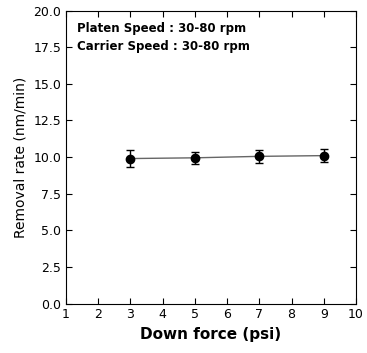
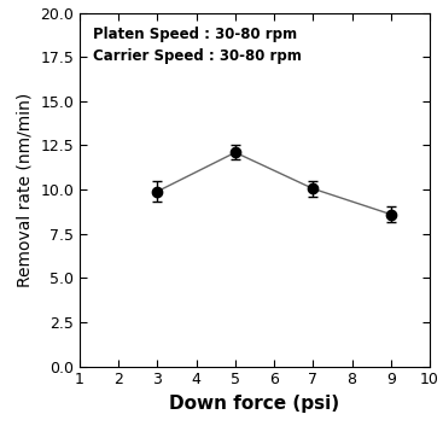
5: 9.9 -> 12.1
9: 10.1 -> 8.6
